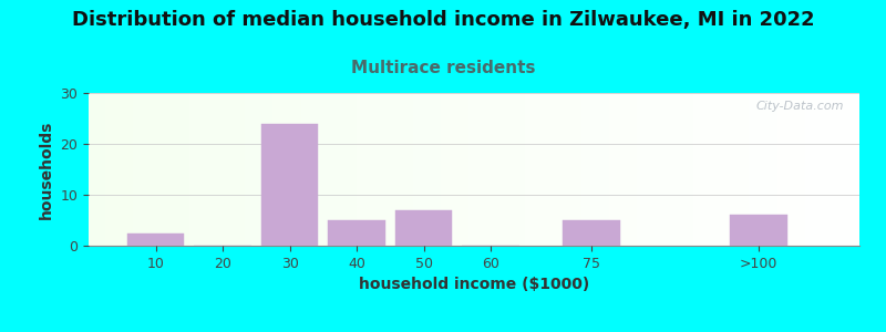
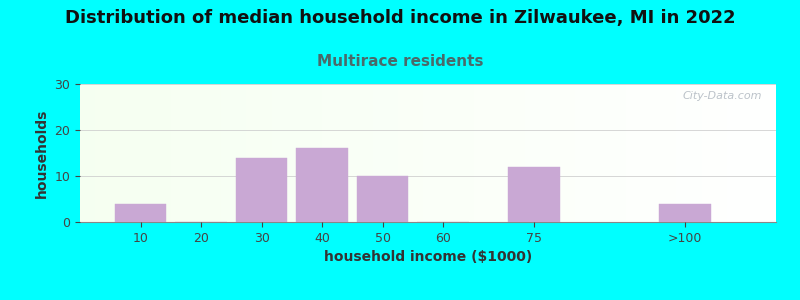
10: 2.3 -> 4.0
30: 24.0 -> 14.0
40: 5.0 -> 16.0
50: 7.0 -> 10.0
75: 5.0 -> 12.0
>100: 6.0 -> 4.0
